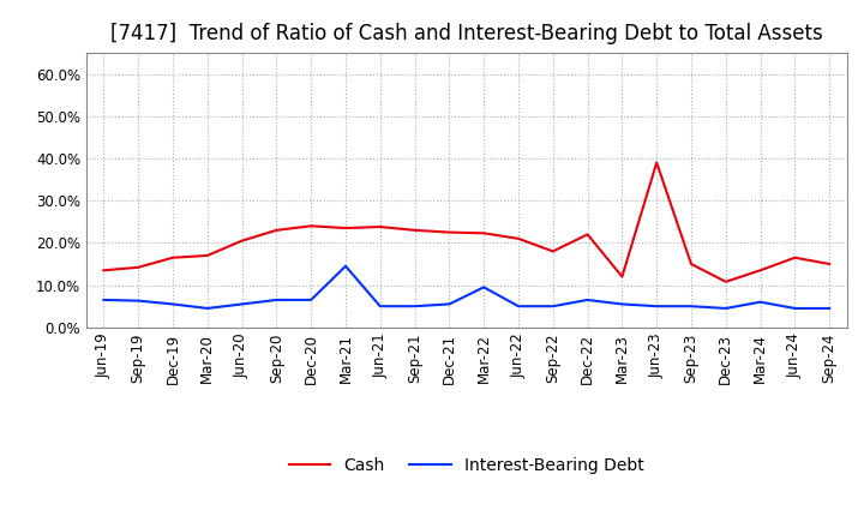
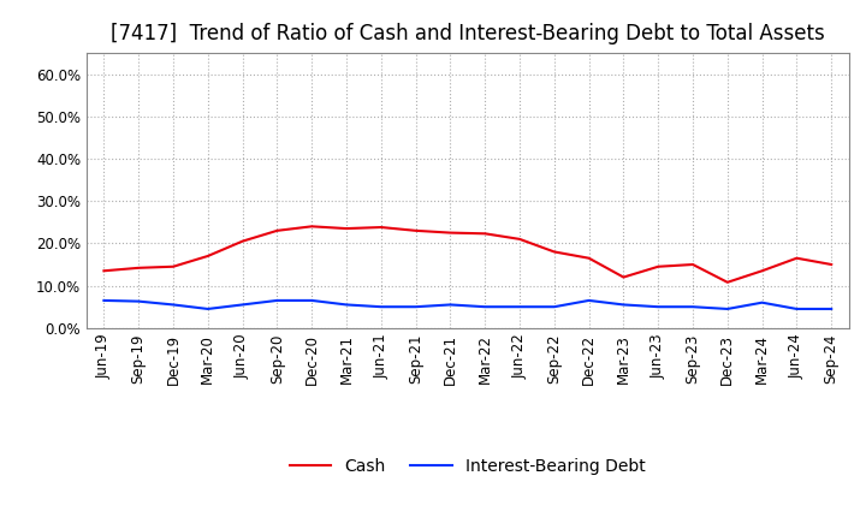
Cash/Dec-19: 16.5% -> 14.5%
Interest-Bearing Debt/Mar-21: 14.5% -> 5.5%
Interest-Bearing Debt/Mar-22: 9.5% -> 5.0%
Cash/Dec-22: 22.0% -> 16.5%
Cash/Jun-23: 39.0% -> 14.5%
